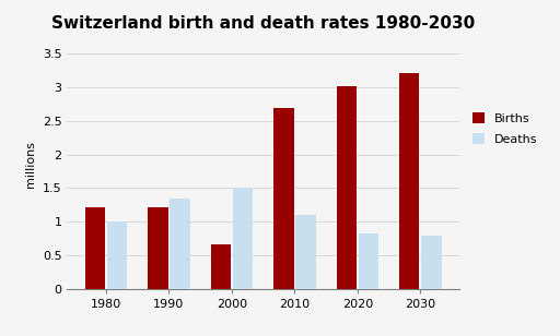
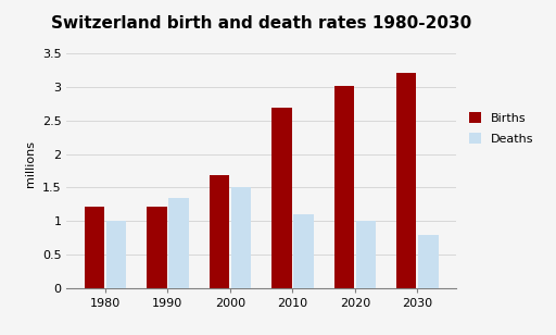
Births/2000: 0.66 -> 1.68
Deaths/2020: 0.82 -> 1.00
